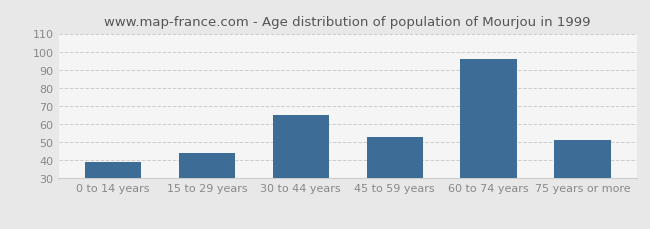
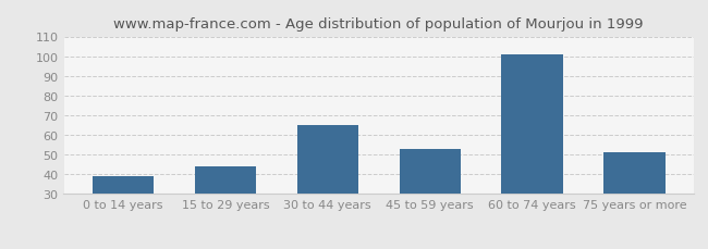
60 to 74 years: 96 -> 101
